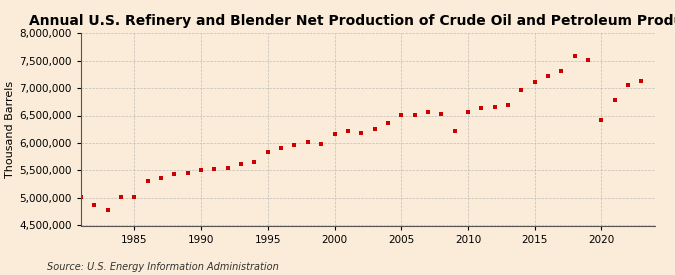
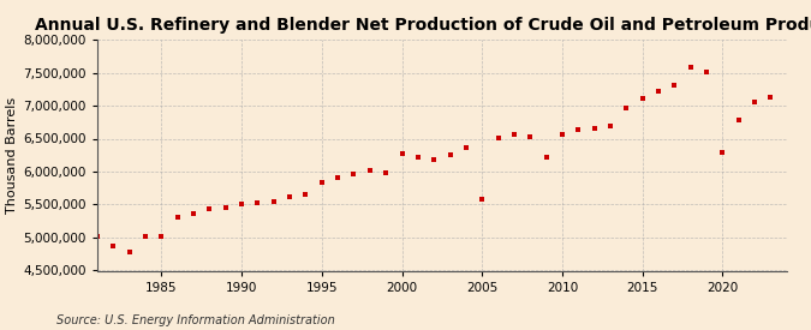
2000: 6,160,000 -> 6,280,000
2005: 6,510,000 -> 5,580,000
2020: 6,410,000 -> 6,300,000
